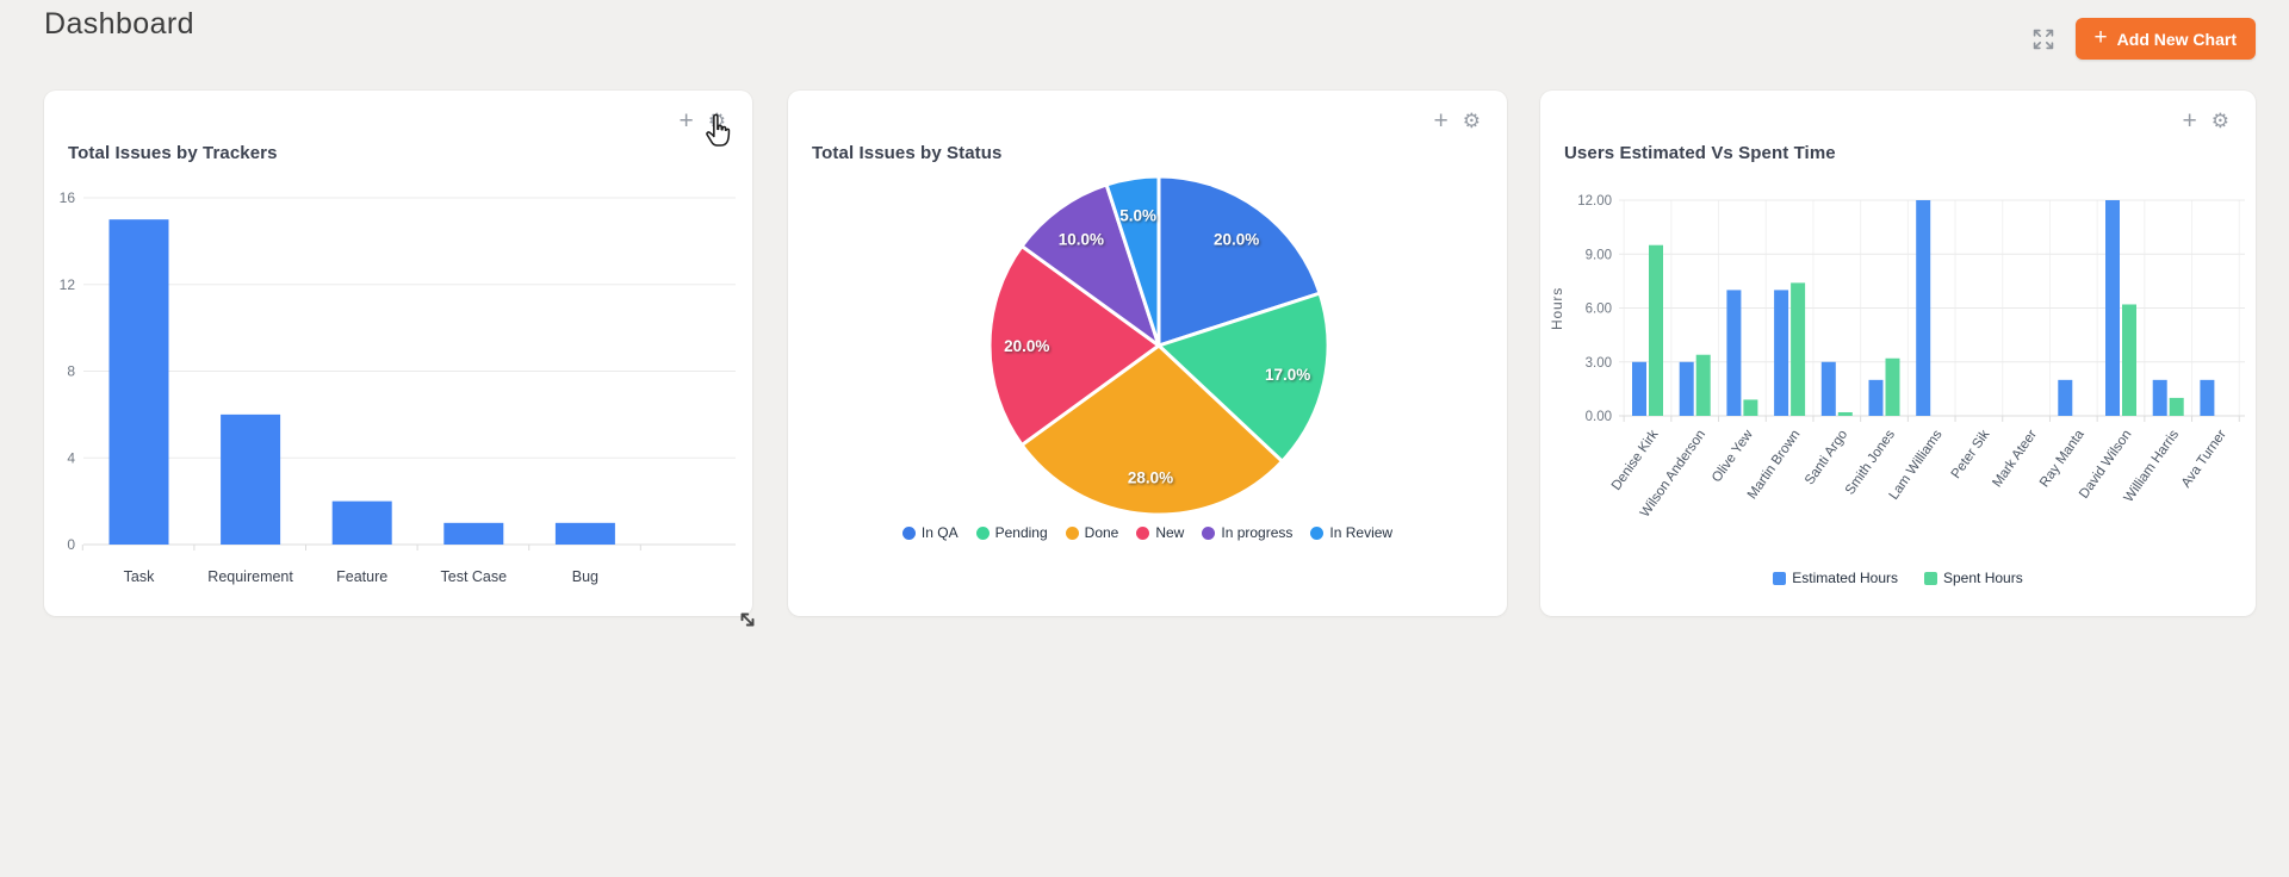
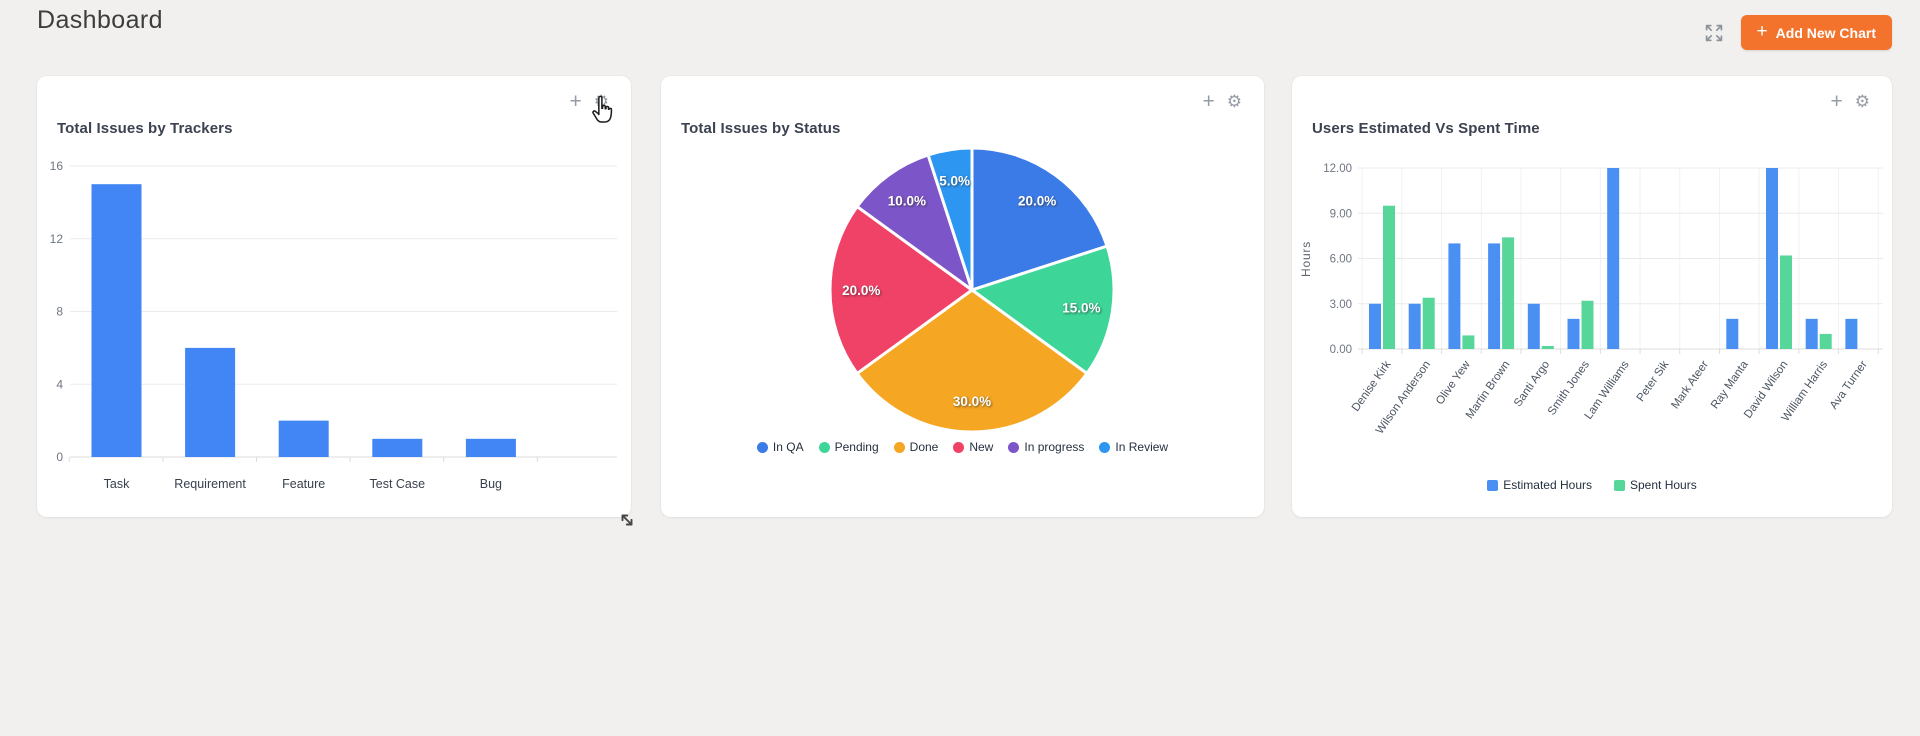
Total Issues by Status/Pending: 17.0% -> 15.0%
Total Issues by Status/Done: 28.0% -> 30.0%
